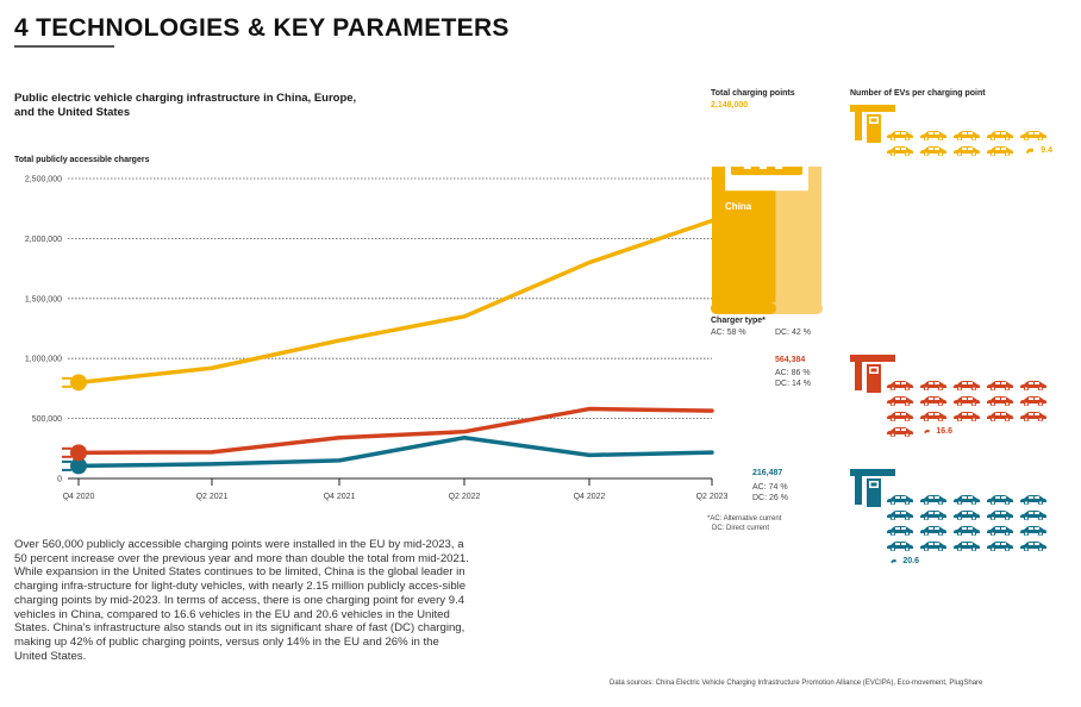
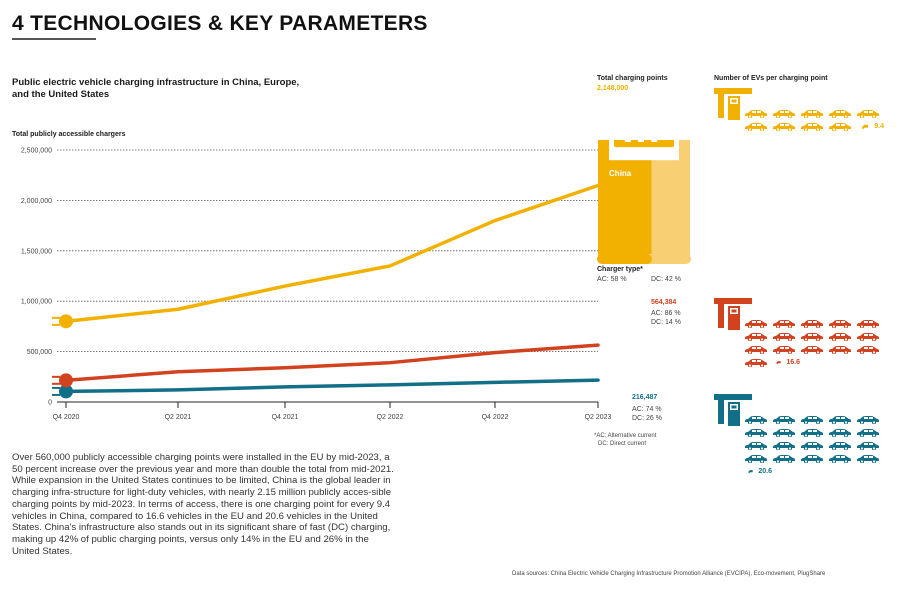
EU/Q2 2021: 220000 -> 300000
USA/Q2 2022: 340000 -> 170000
EU/Q4 2022: 580000 -> 490000
